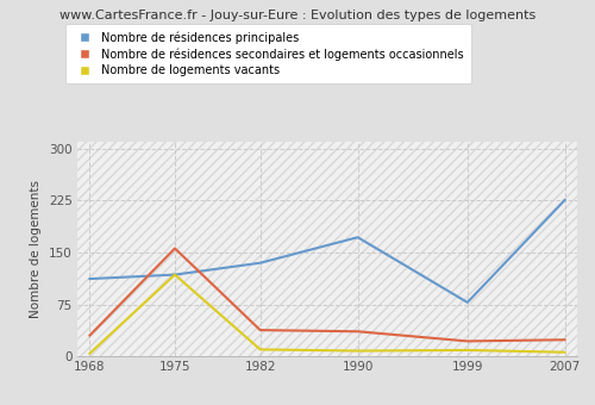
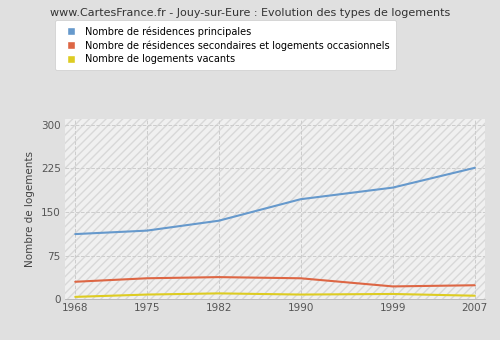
Nombre de résidences secondaires et logements occasionnels/1975: 156 -> 36
Nombre de logements vacants/1975: 118 -> 8
Nombre de résidences principales/1999: 78 -> 192
